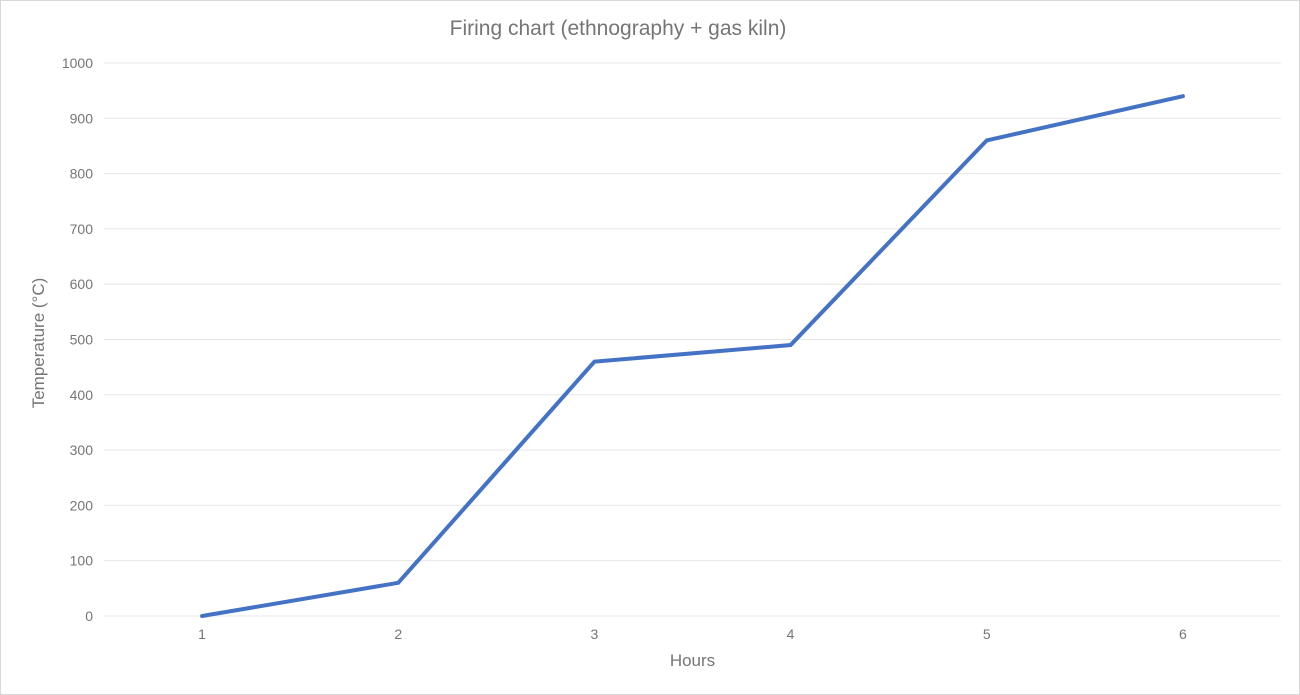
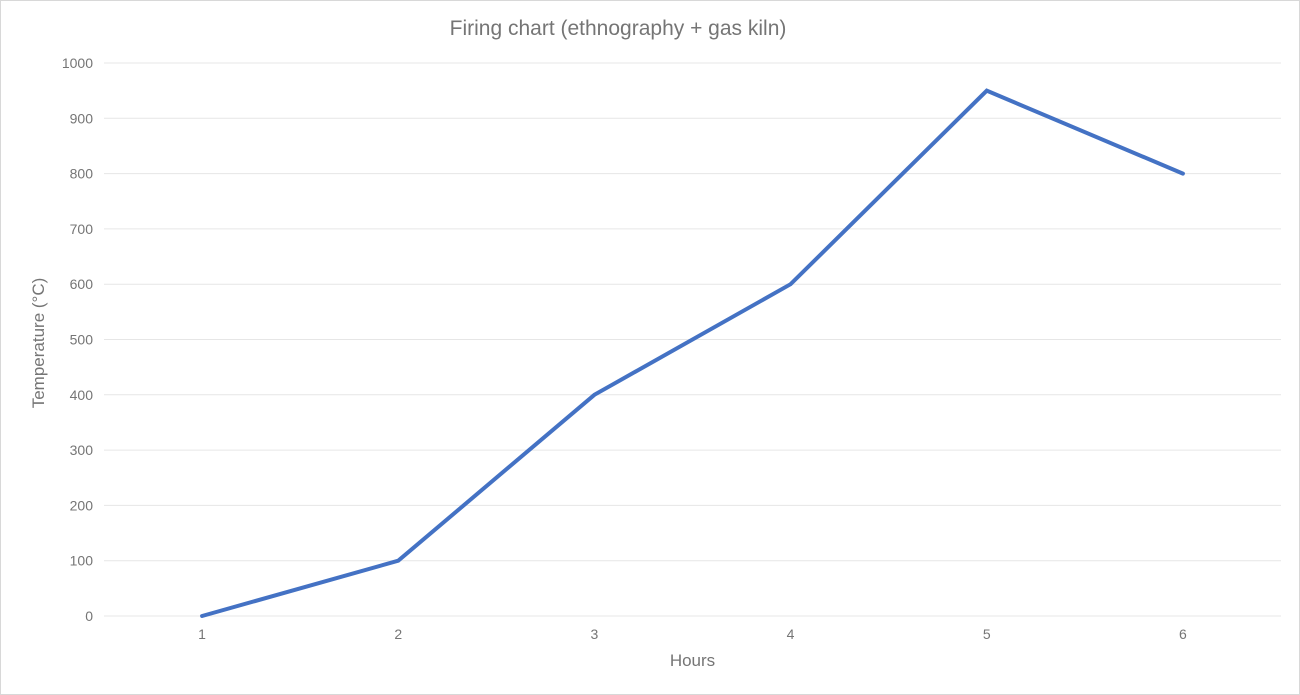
2: 60 -> 100
3: 460 -> 400
4: 490 -> 600
5: 860 -> 950
6: 940 -> 800
